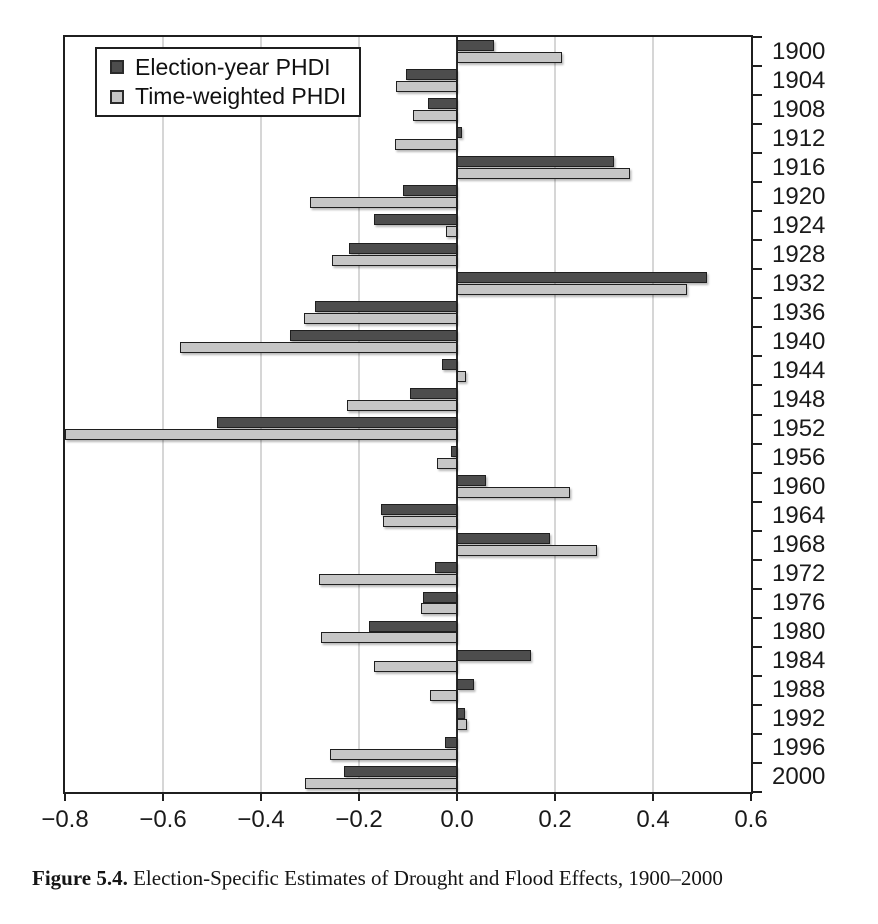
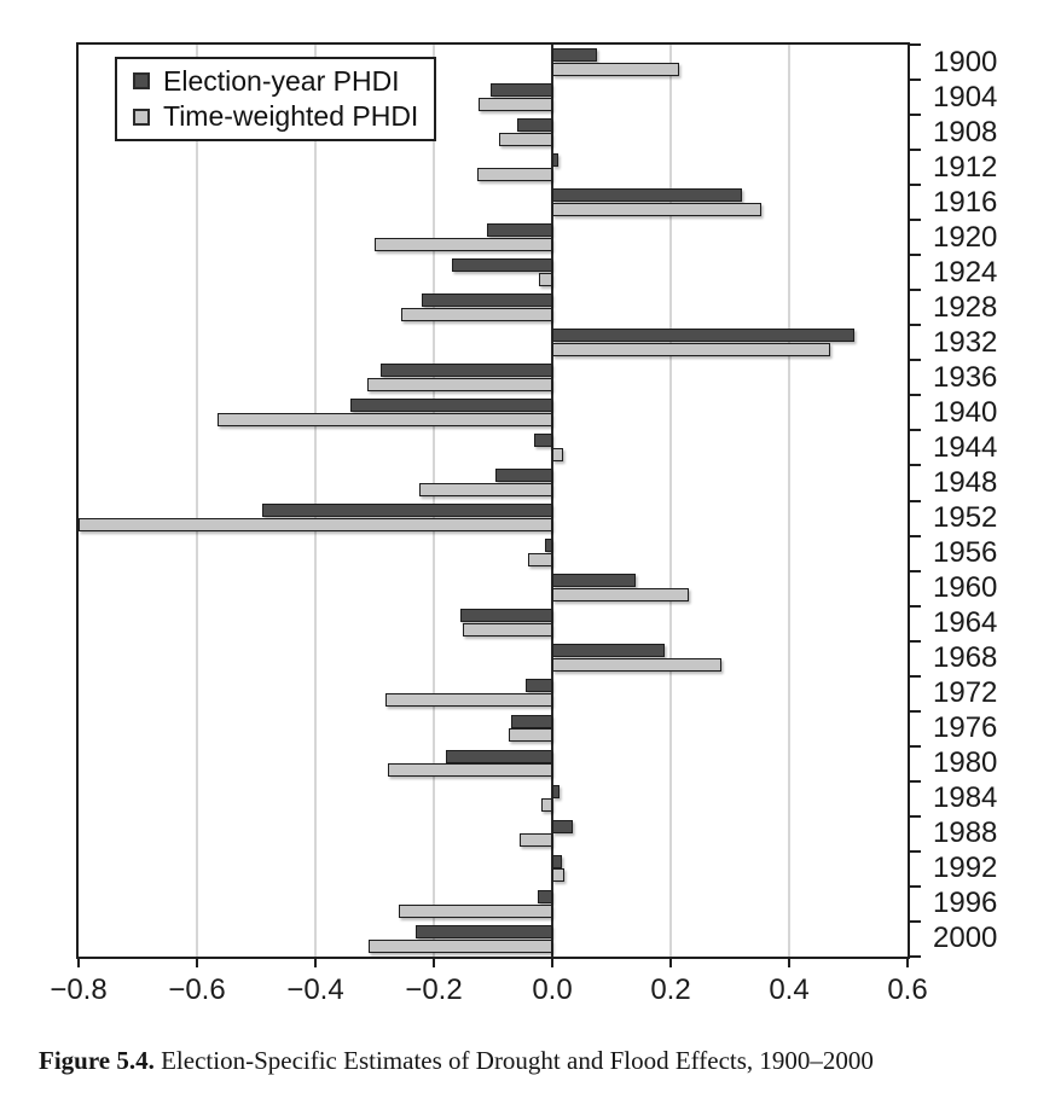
Election-year PHDI/1960: 0.06 -> 0.14
Election-year PHDI/1984: 0.15 -> 0.01
Time-weighted PHDI/1984: -0.17 -> -0.02
